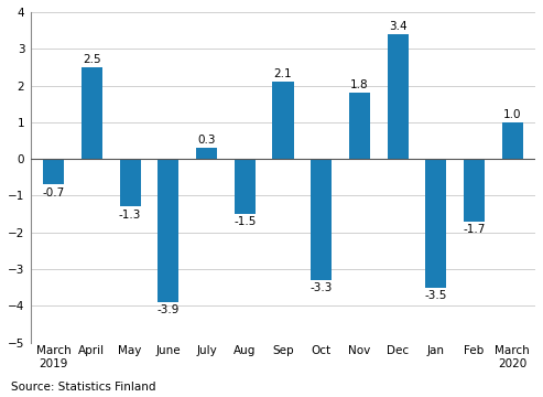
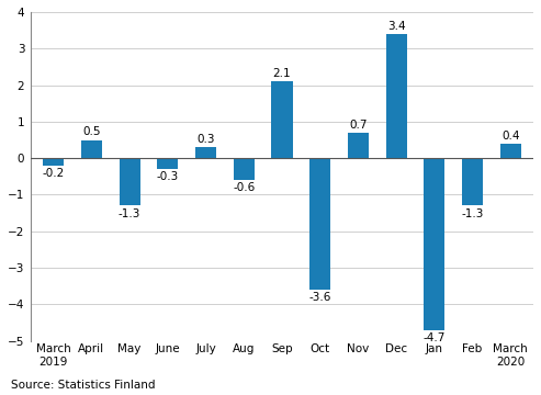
March 2019: -0.7 -> -0.2
April: 2.5 -> 0.5
June: -3.9 -> -0.3
Aug: -1.5 -> -0.6
Oct: -3.3 -> -3.6
Nov: 1.8 -> 0.7
Jan: -3.5 -> -4.7
Feb: -1.7 -> -1.3
March 2020: 1.0 -> 0.4
